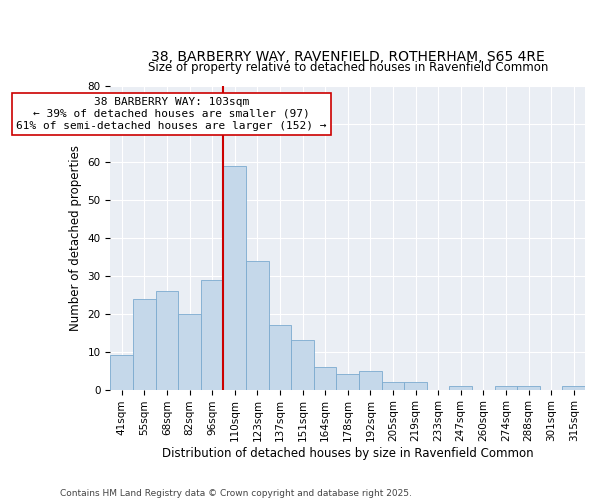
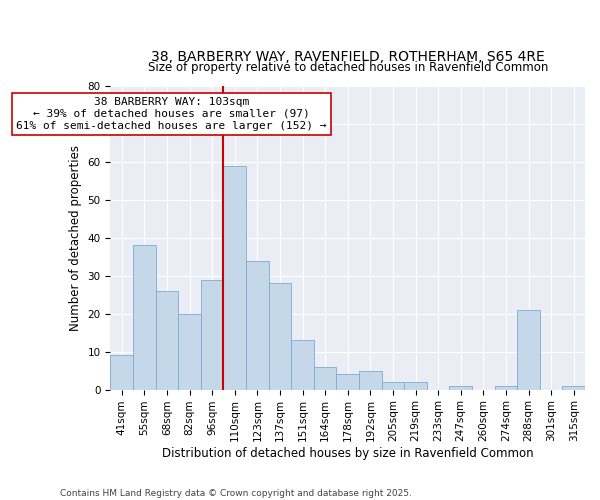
55sqm: 24 -> 38
137sqm: 17 -> 28
288sqm: 1 -> 21
